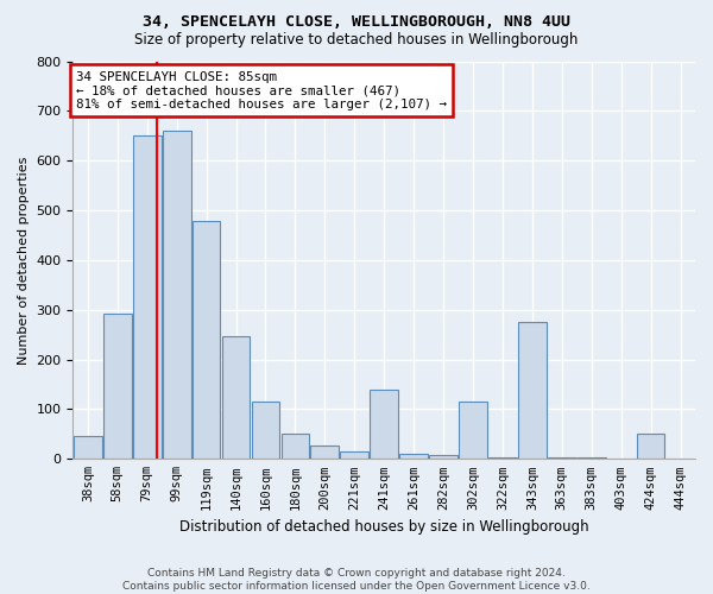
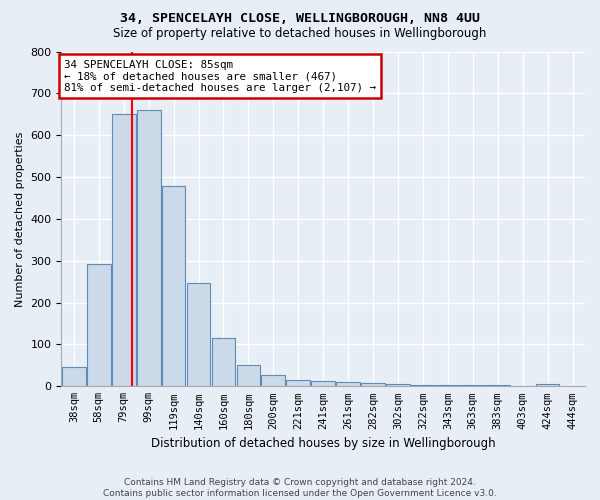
241sqm: 140 -> 12
302sqm: 115 -> 5
343sqm: 275 -> 3
424sqm: 50 -> 5
